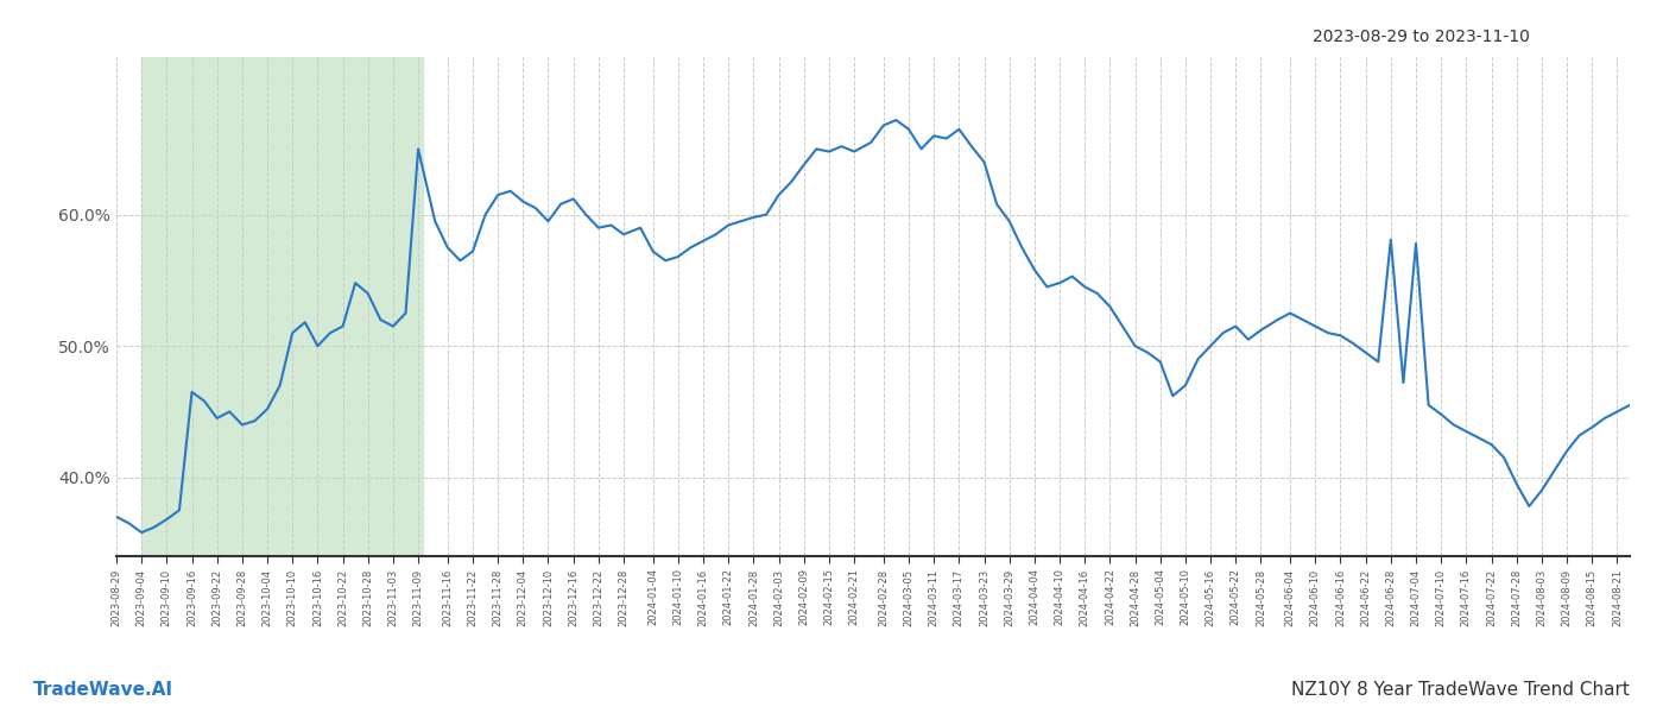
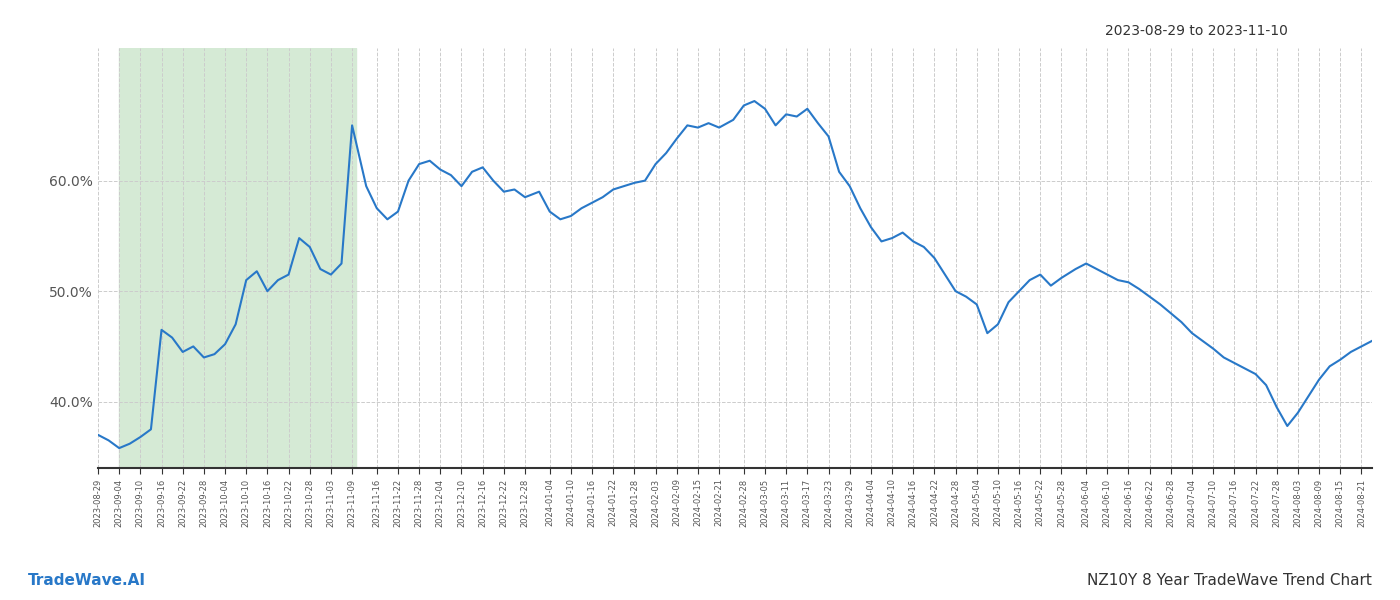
2024-06-28: 58.1% -> 48.0%
2024-07-04: 57.8% -> 46.2%
